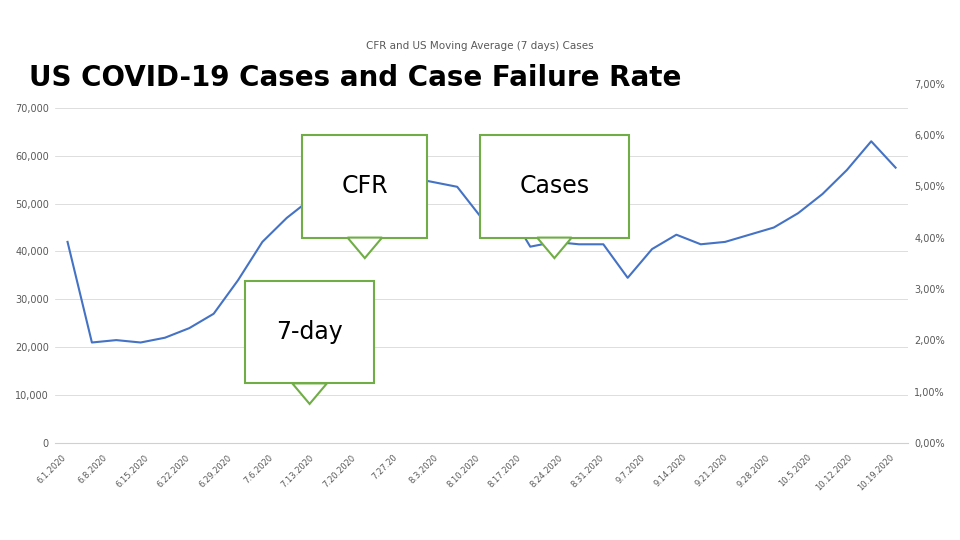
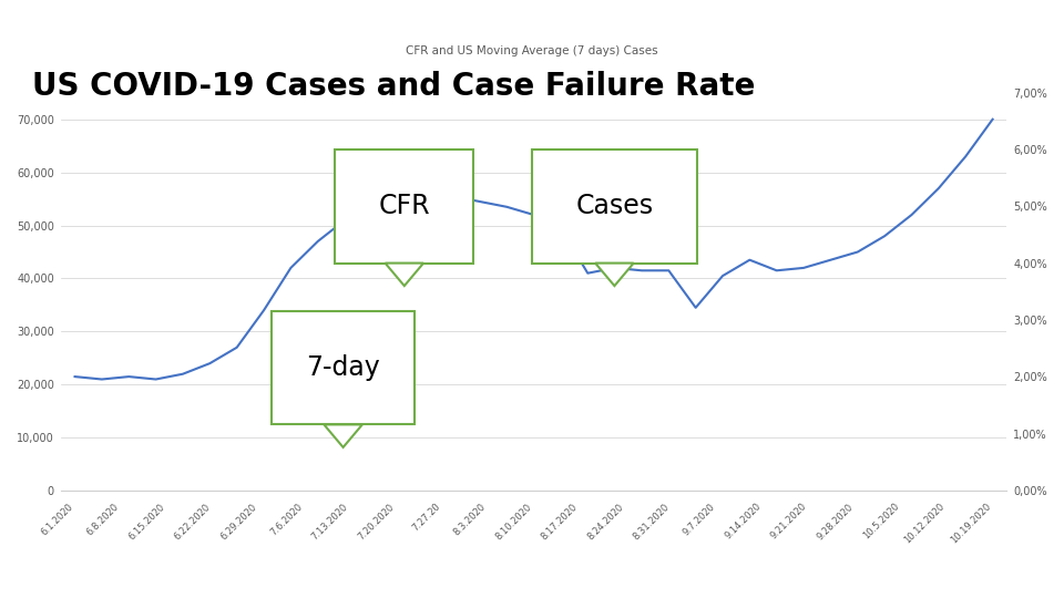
6.1.2020: 42,000 -> 21,500
8.10.2020: 47,000 -> 52,000
10.19.2020: 57,500 -> 70,000
